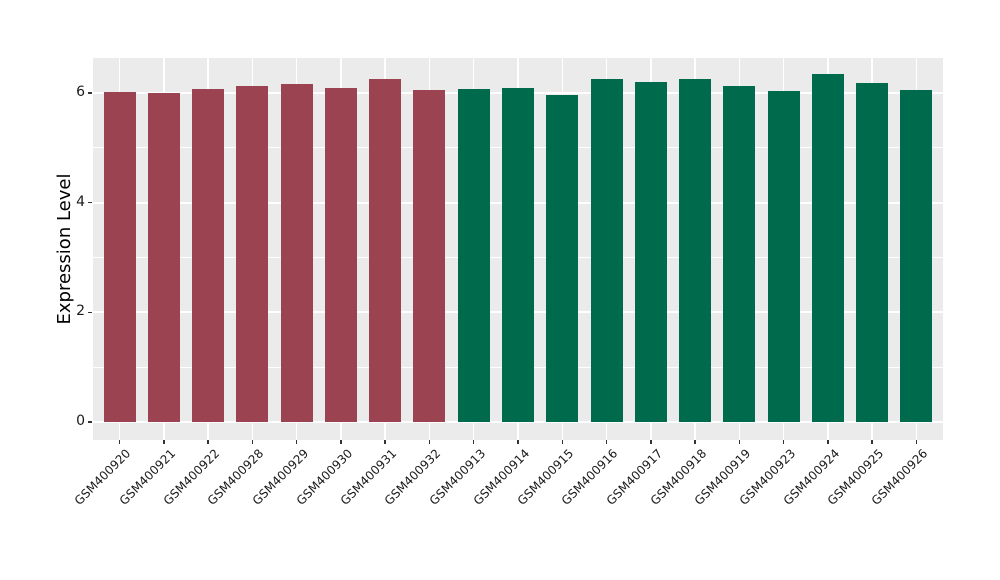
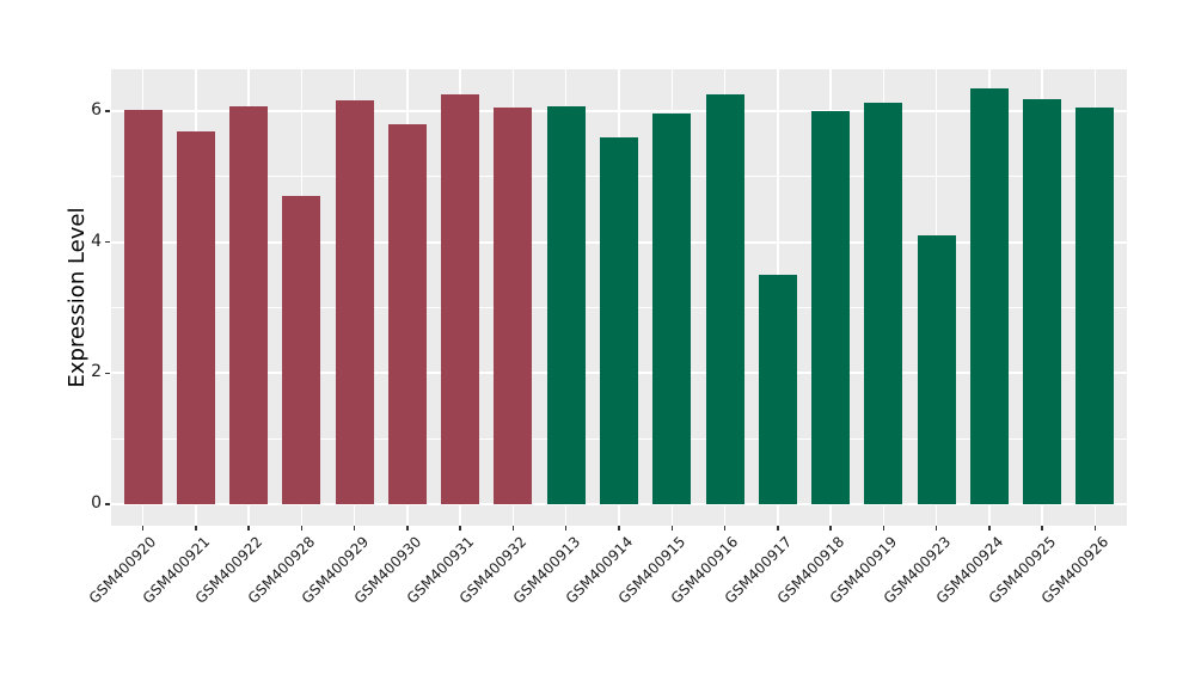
GSM400921: 6.0 -> 5.7
GSM400928: 6.1 -> 4.7
GSM400930: 6.1 -> 5.8
GSM400914: 6.1 -> 5.6
GSM400917: 6.2 -> 3.5
GSM400918: 6.2 -> 6.0
GSM400923: 6.0 -> 4.1
